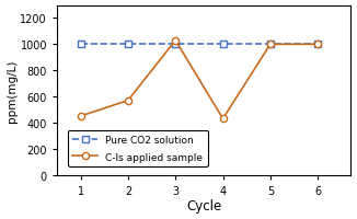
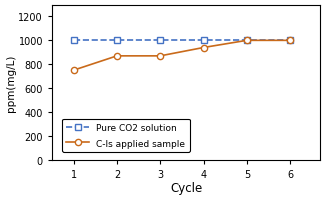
C-ls applied sample/1: 450 -> 750
C-ls applied sample/2: 570 -> 870
C-ls applied sample/3: 1030 -> 870
C-ls applied sample/4: 430 -> 940
